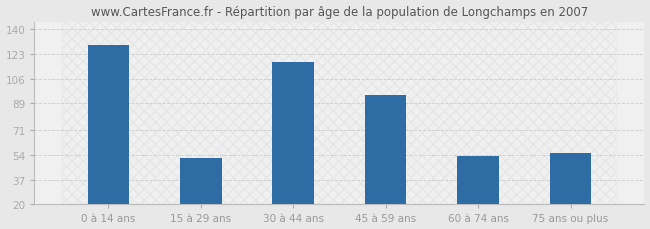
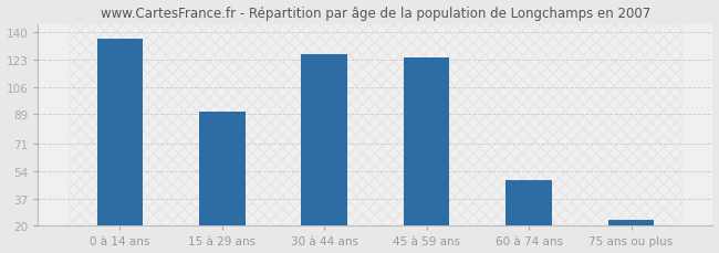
0 à 14 ans: 129 -> 136
15 à 29 ans: 52 -> 91
30 à 44 ans: 117 -> 126
45 à 59 ans: 95 -> 124
60 à 74 ans: 53 -> 48
75 ans ou plus: 55 -> 24
